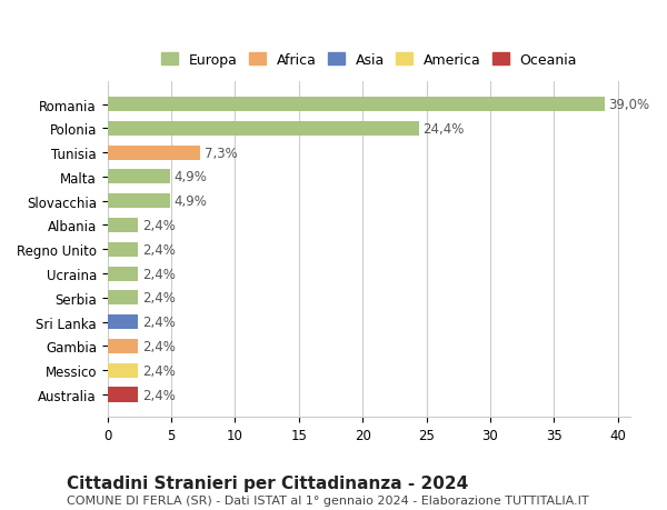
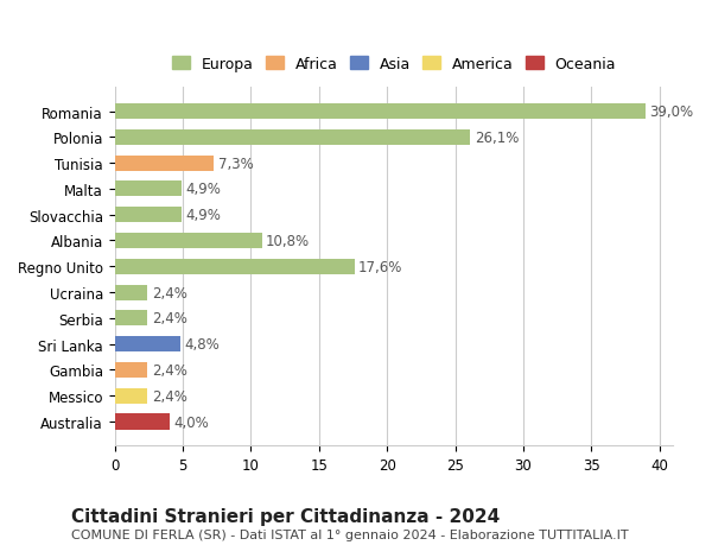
Polonia: 24,4% -> 26,1%
Albania: 2,4% -> 10,8%
Regno Unito: 2,4% -> 17,6%
Sri Lanka: 2,4% -> 4,8%
Australia: 2,4% -> 4,0%
